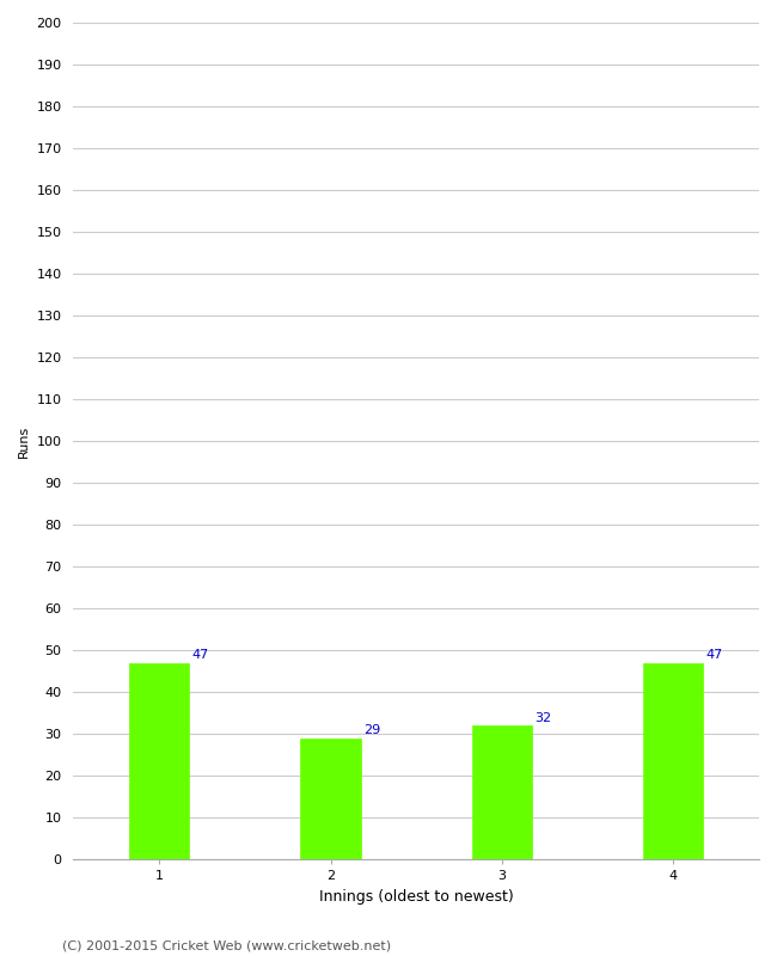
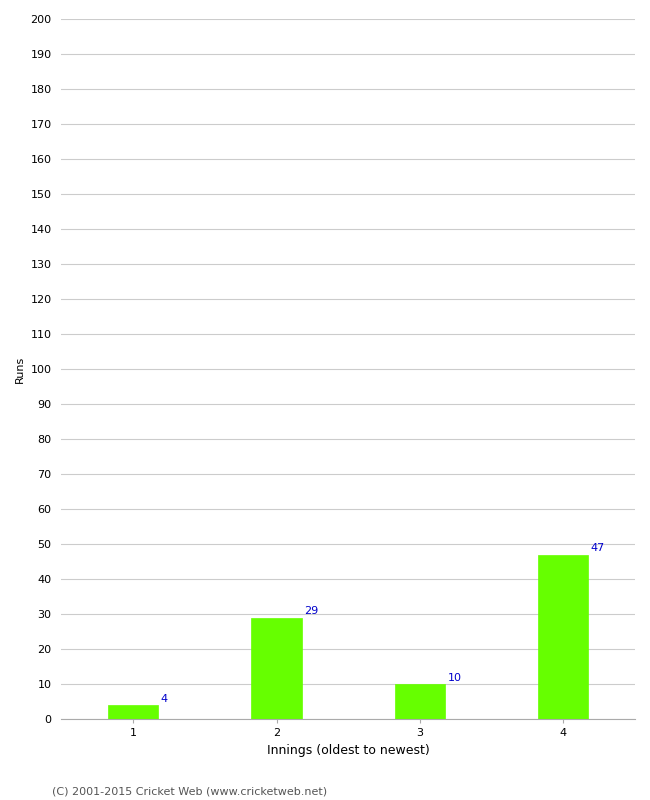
1: 47 -> 4
3: 32 -> 10
